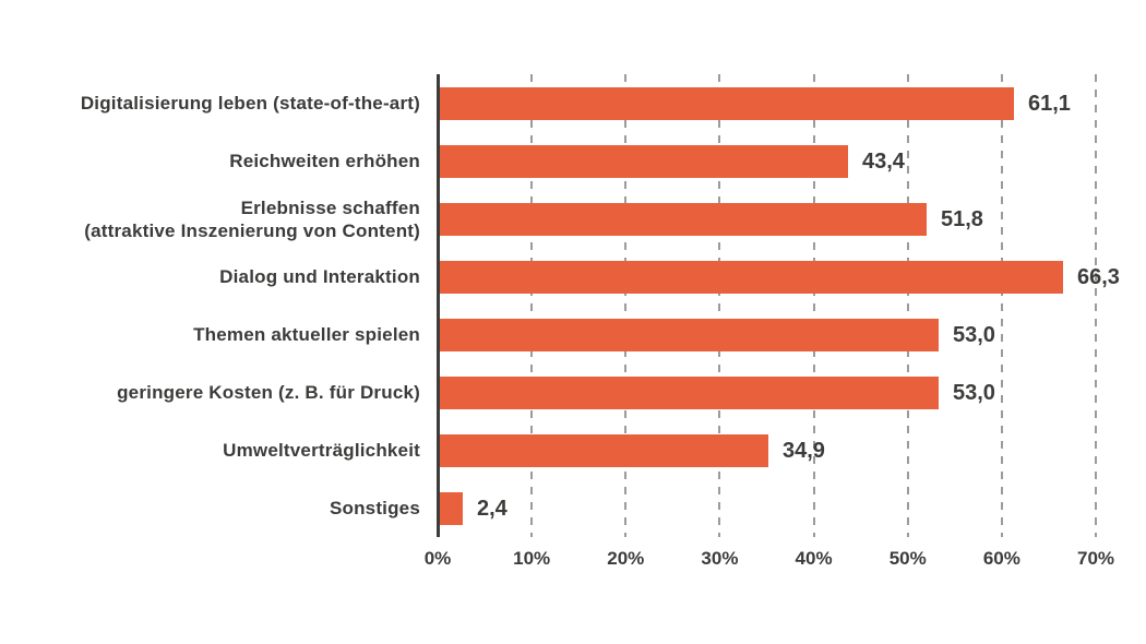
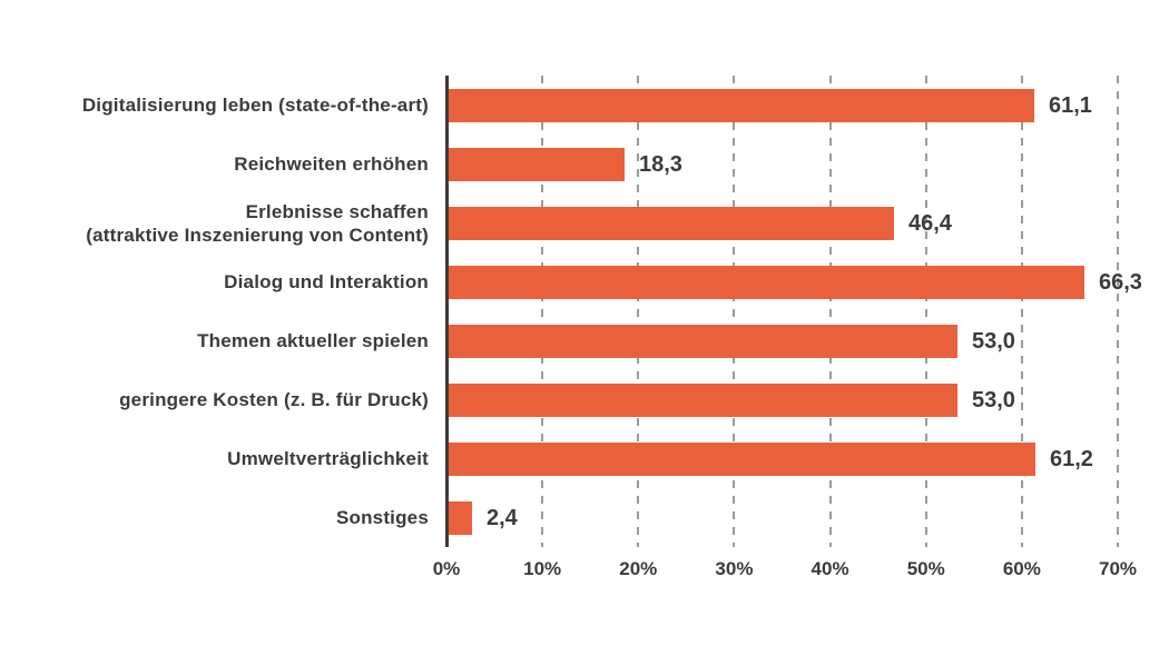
Reichweiten erhöhen: 43,4 -> 18,3
Erlebnisse schaffen (attraktive Inszenierung von Content): 51,8 -> 46,4
Umweltverträglichkeit: 34,9 -> 61,2
